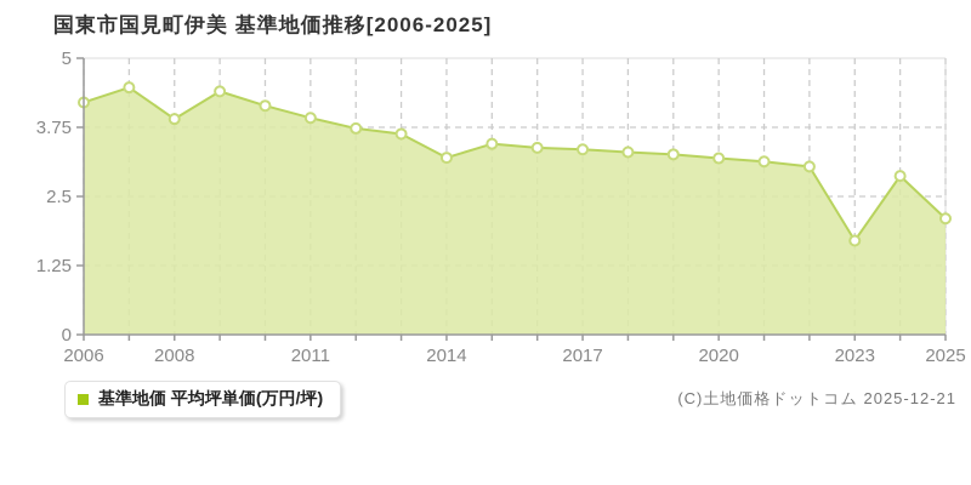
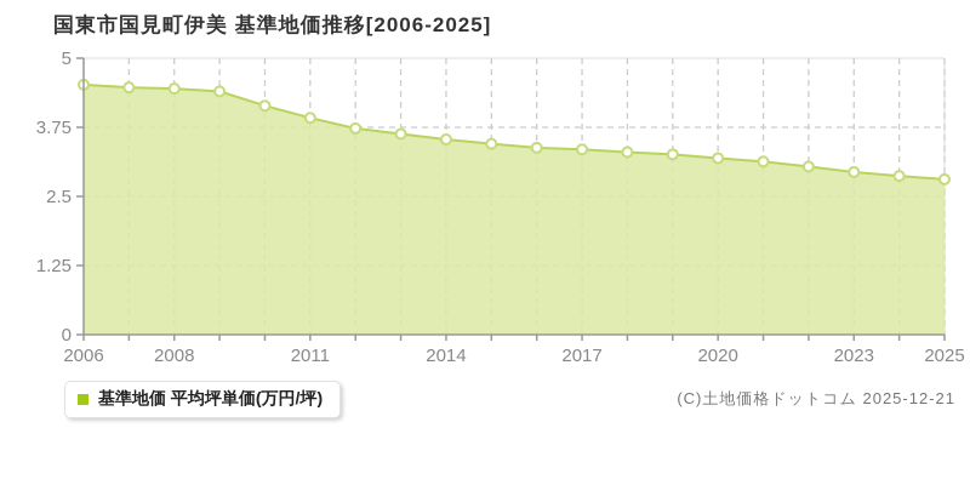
2006: 4.2 -> 4.5
2008: 3.9 -> 4.5
2014: 3.2 -> 3.5
2023: 1.7 -> 2.9
2025: 2.1 -> 2.8
